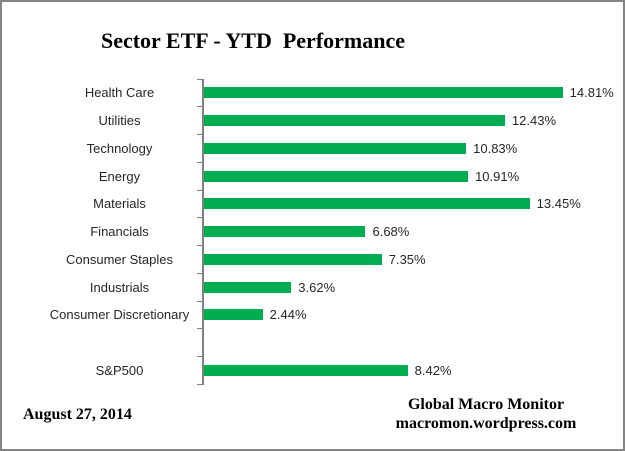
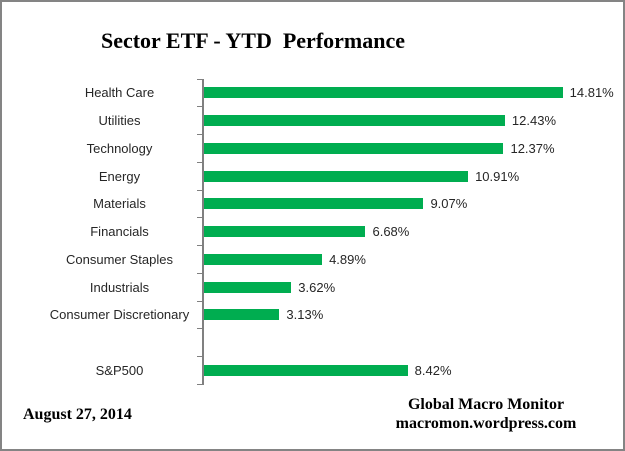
Technology: 10.83% -> 12.37%
Materials: 13.45% -> 9.07%
Consumer Staples: 7.35% -> 4.89%
Consumer Discretionary: 2.44% -> 3.13%
